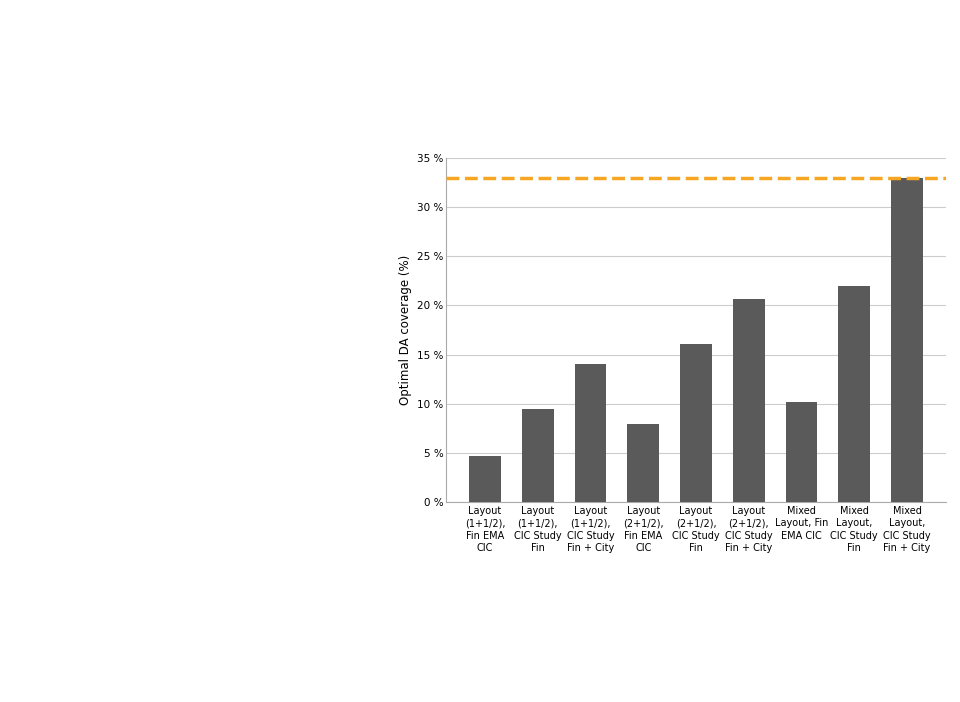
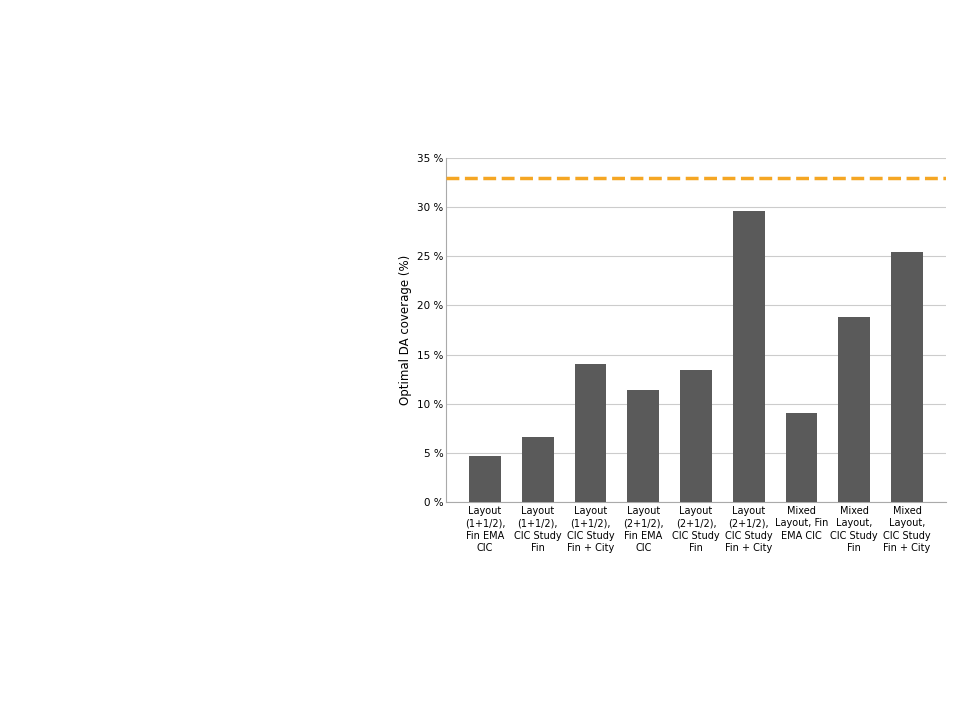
Layout (1+1/2), CIC Study Fin: 9.5 % -> 6.6 %
Layout (2+1/2), Fin EMA CIC: 7.9 % -> 11.4 %
Layout (2+1/2), CIC Study Fin: 16.1 % -> 13.4 %
Layout (2+1/2), CIC Study Fin + City: 20.6 % -> 29.6 %
Mixed Layout, Fin EMA CIC: 10.2 % -> 9.0 %
Mixed Layout, CIC Study Fin: 22.0 % -> 18.8 %
Mixed Layout, CIC Study Fin + City: 33.0 % -> 25.4 %
